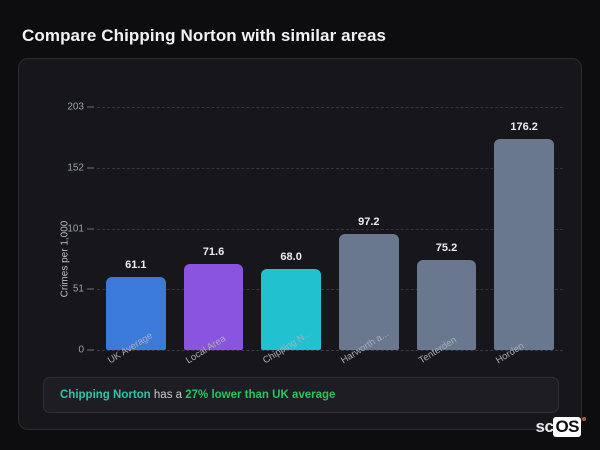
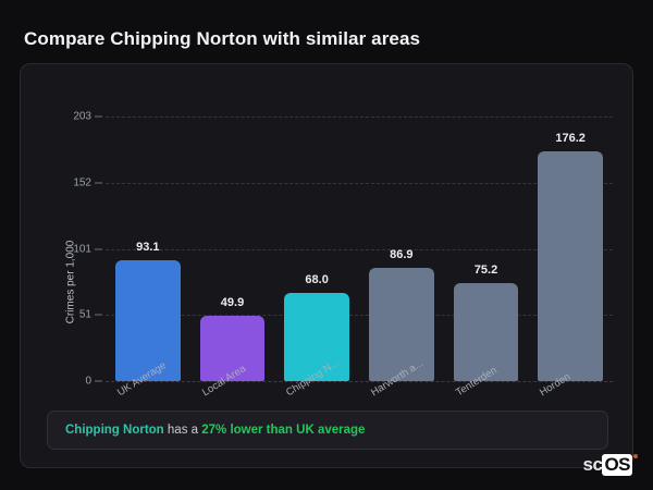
UK Average: 61.1 -> 93.1
Local Area: 71.6 -> 49.9
Harworth a...: 97.2 -> 86.9
